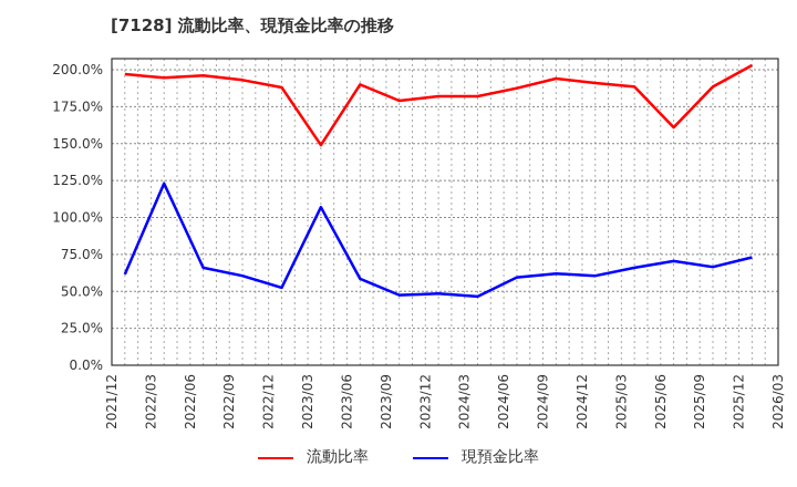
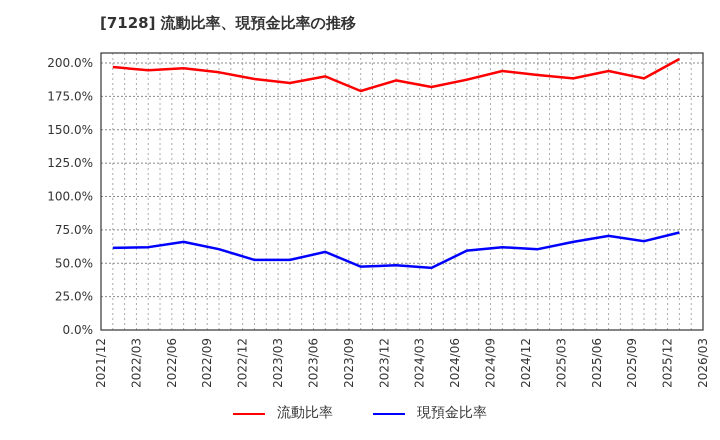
現預金比率/2022/03: 123% -> 62%
流動比率/2023/03: 149% -> 185%
現預金比率/2023/03: 107% -> 52%
流動比率/2023/12: 182% -> 187%
流動比率/2025/06: 161% -> 194%
